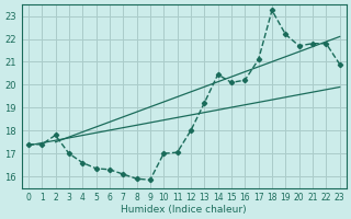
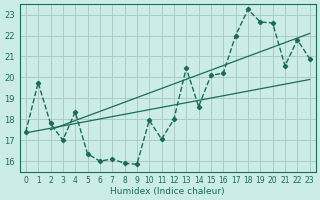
1: 17.40 -> 19.75
4: 16.60 -> 18.35
6: 16.30 -> 16.00
10: 17.00 -> 17.95
13: 19.20 -> 20.45
14: 20.45 -> 18.60
17: 21.10 -> 22.00
19: 22.20 -> 22.65
20: 21.70 -> 22.60
21: 21.80 -> 20.55
